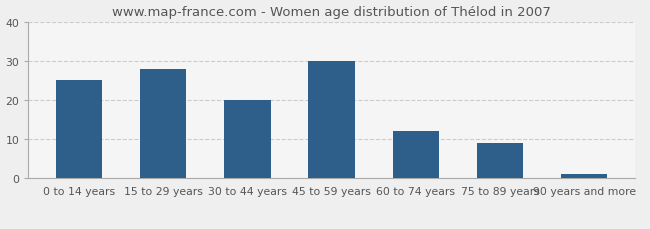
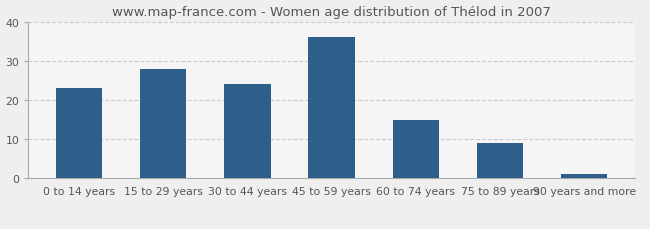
0 to 14 years: 25 -> 23
30 to 44 years: 20 -> 24
45 to 59 years: 30 -> 36
60 to 74 years: 12 -> 15
